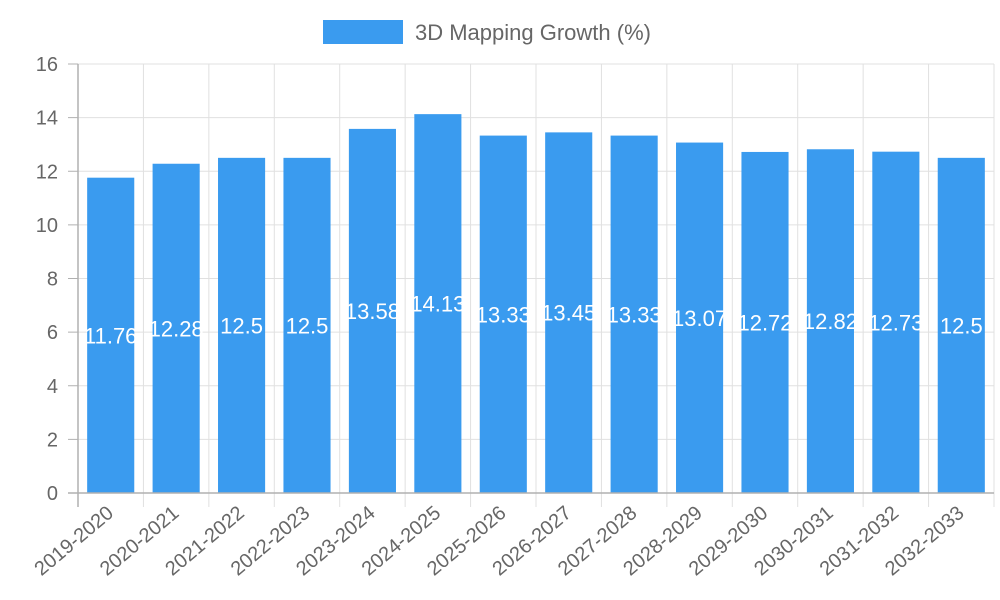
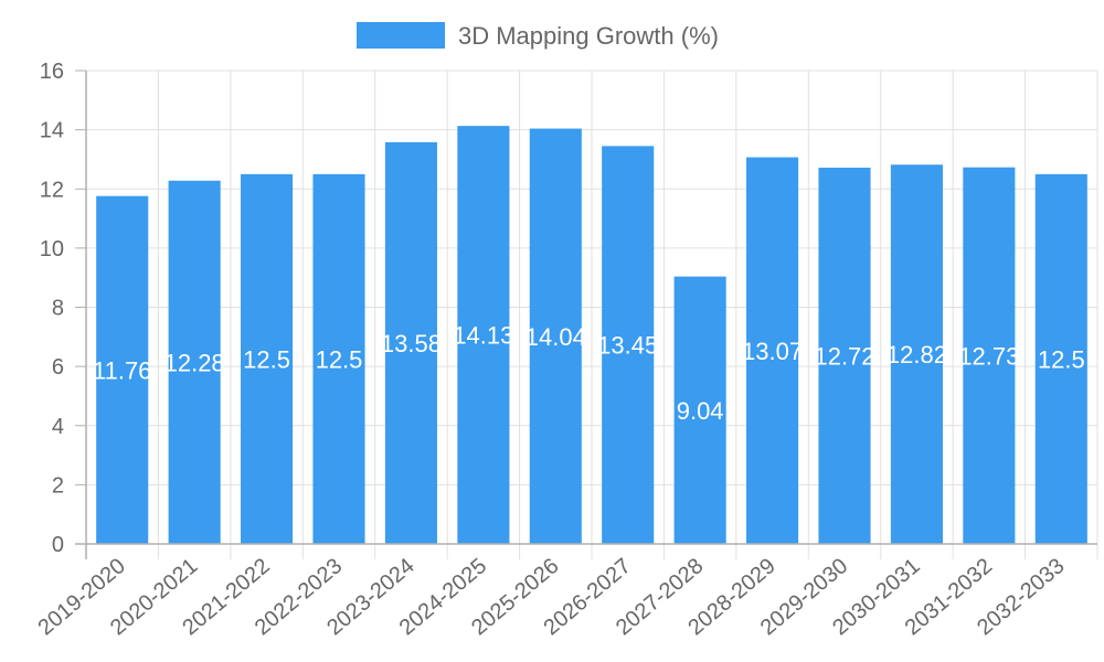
2025-2026: 13.33 -> 14.04
2027-2028: 13.33 -> 9.04
